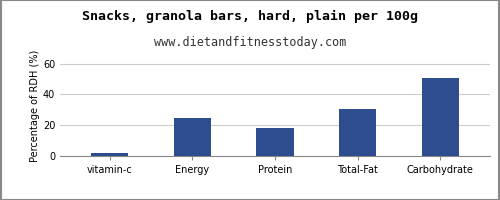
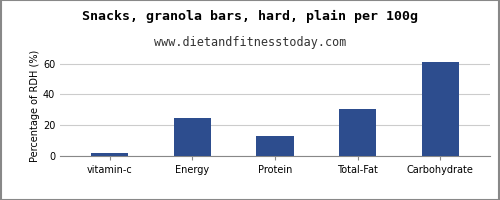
Protein: 18 -> 13
Carbohydrate: 50 -> 61
